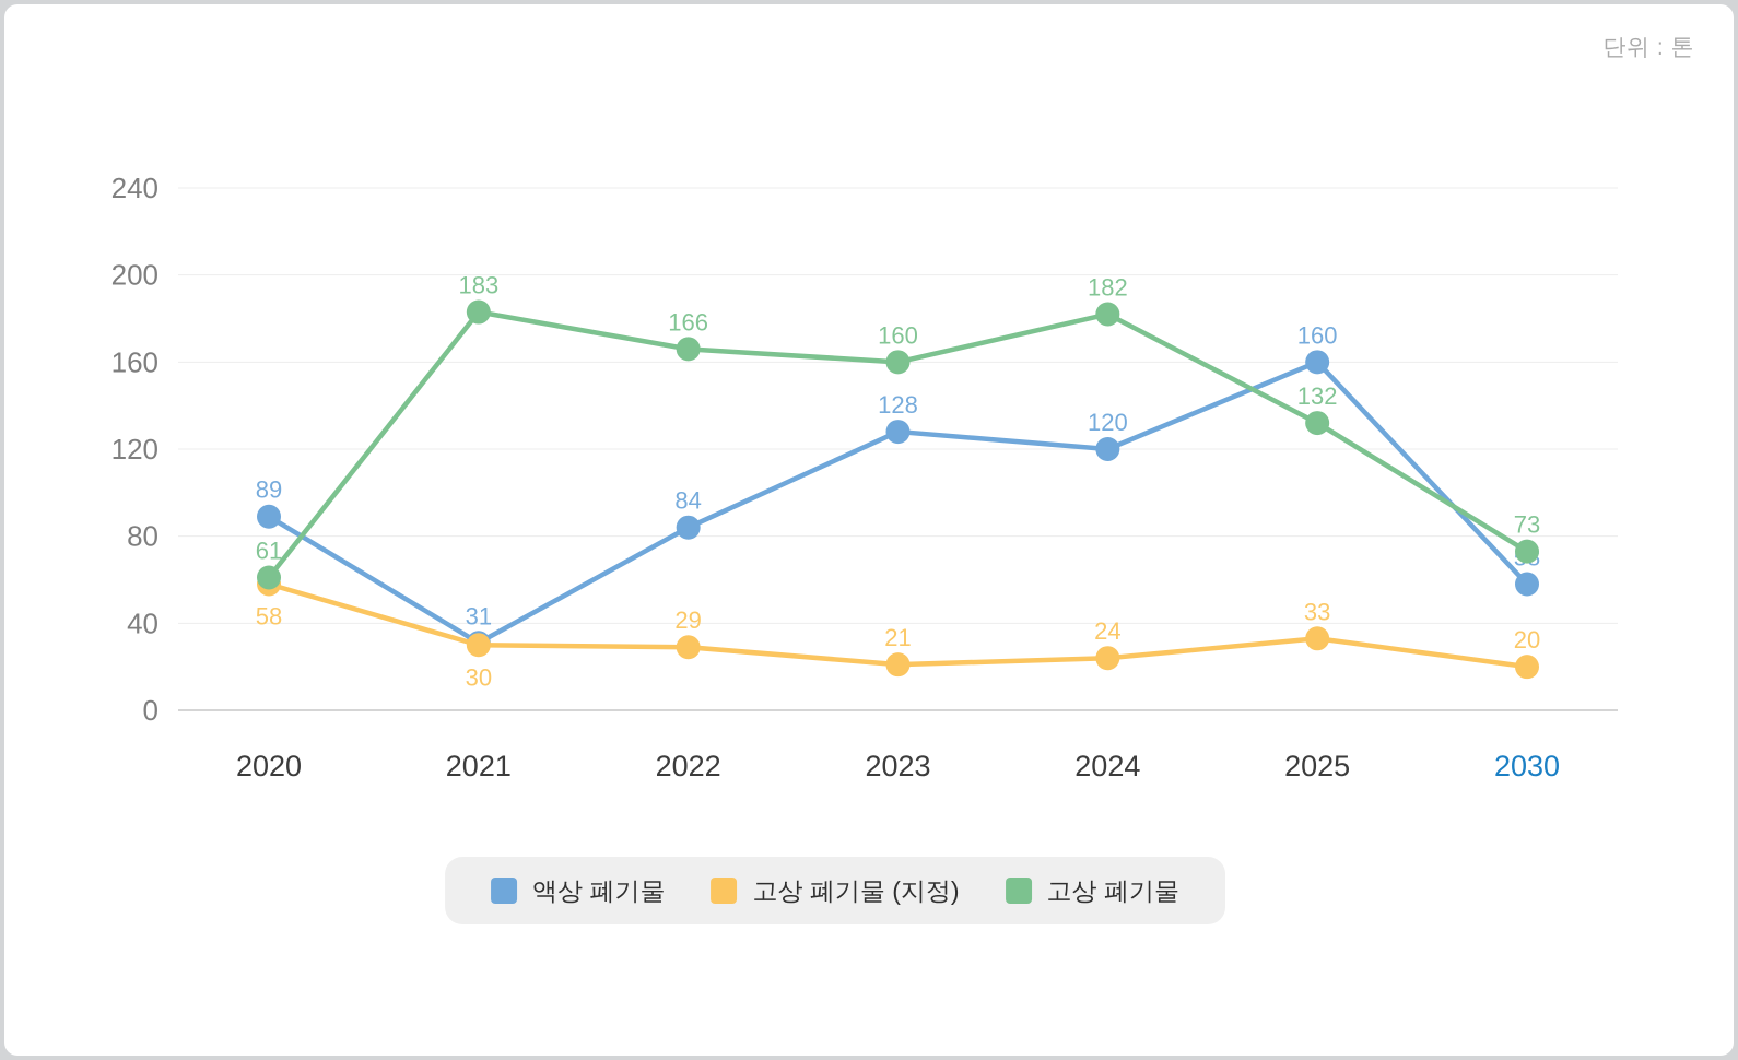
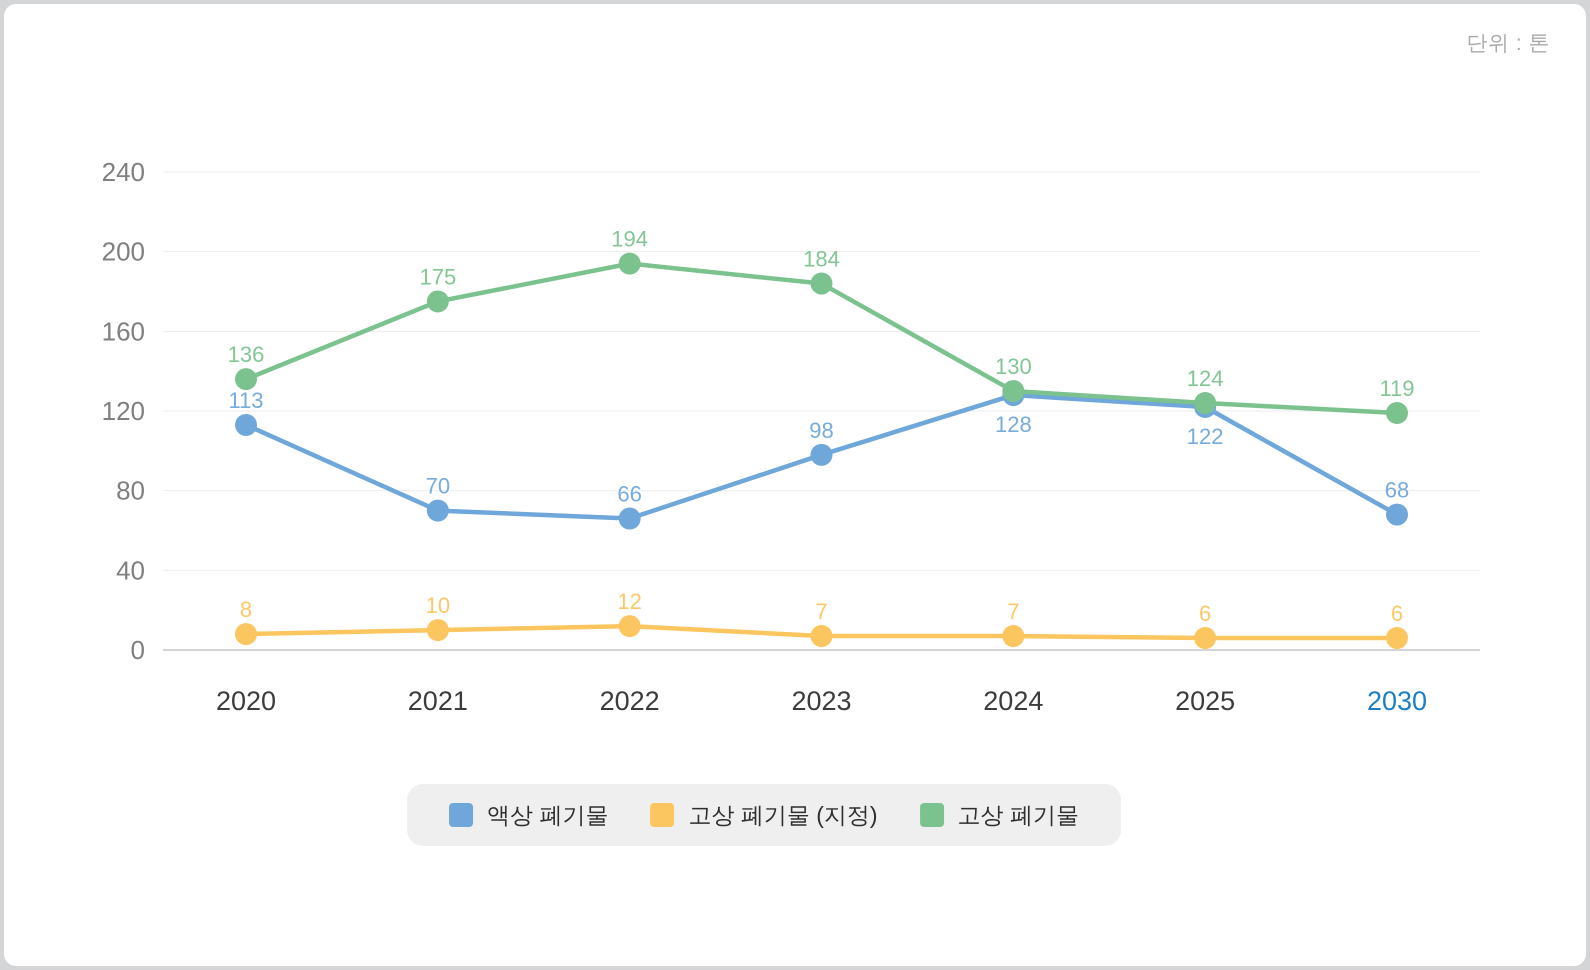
액상 폐기물/2020: 89 -> 113
고상 폐기물 (지정)/2020: 58 -> 8
고상 폐기물/2020: 61 -> 136
액상 폐기물/2021: 31 -> 70
고상 폐기물 (지정)/2021: 30 -> 10
고상 폐기물/2021: 183 -> 175
액상 폐기물/2022: 84 -> 66
고상 폐기물 (지정)/2022: 29 -> 12
고상 폐기물/2022: 166 -> 194
액상 폐기물/2023: 128 -> 98
고상 폐기물 (지정)/2023: 21 -> 7
고상 폐기물/2023: 160 -> 184
액상 폐기물/2024: 120 -> 128
고상 폐기물 (지정)/2024: 24 -> 7
고상 폐기물/2024: 182 -> 130
액상 폐기물/2025: 160 -> 122
고상 폐기물 (지정)/2025: 33 -> 6
고상 폐기물/2025: 132 -> 124
액상 폐기물/2030: 58 -> 68
고상 폐기물 (지정)/2030: 20 -> 6
고상 폐기물/2030: 73 -> 119
